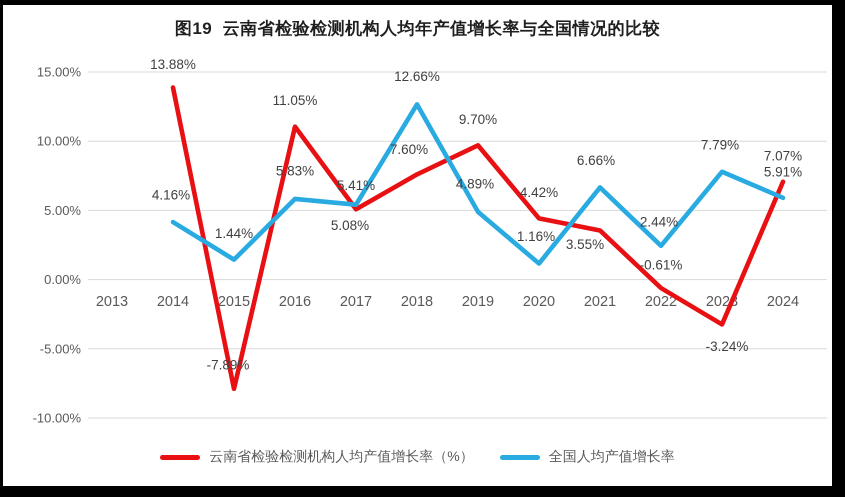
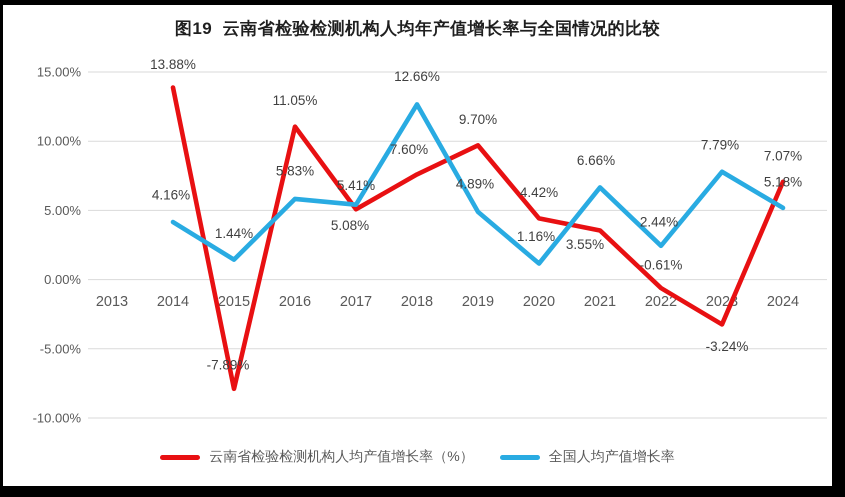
全国人均产值增长率/2024: 5.91% -> 5.18%
